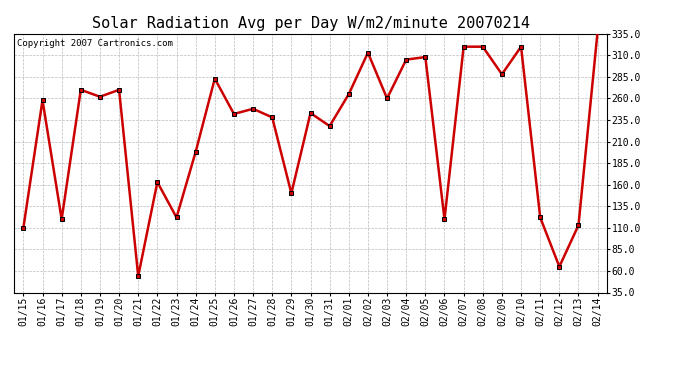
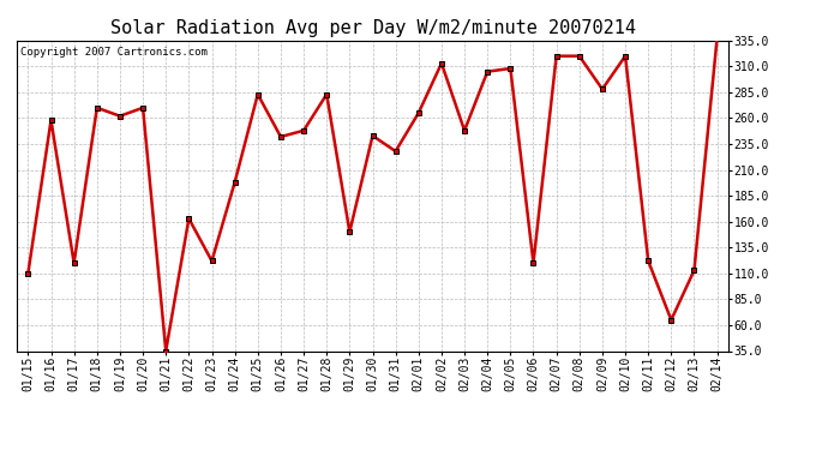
01/21: 54 -> 35
01/28: 238 -> 283
02/03: 260 -> 248
